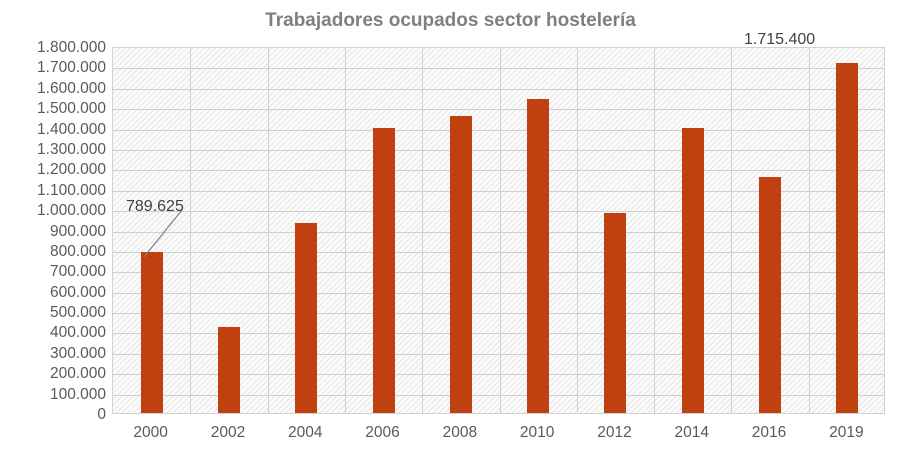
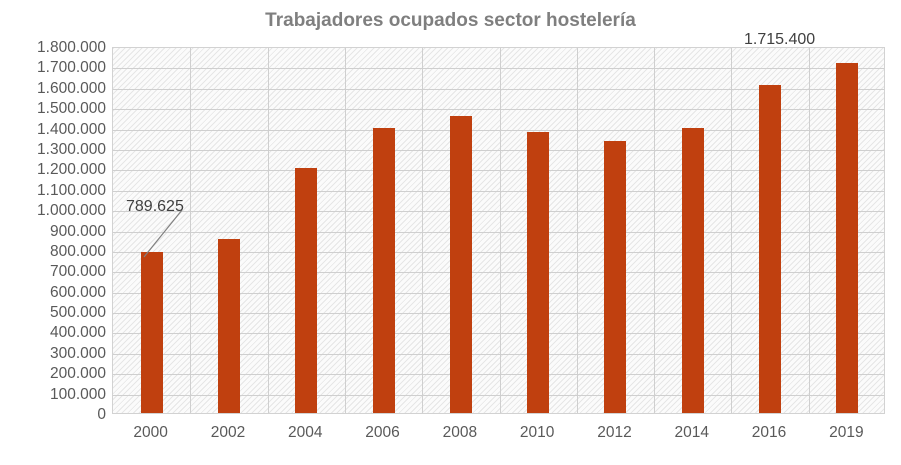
2002: 420000 -> 860000
2004: 930000 -> 1200000
2010: 1540000 -> 1380000
2012: 980000 -> 1340000
2016: 1160000 -> 1610000
